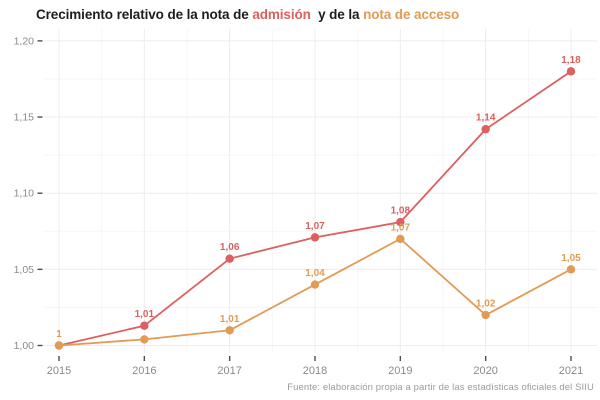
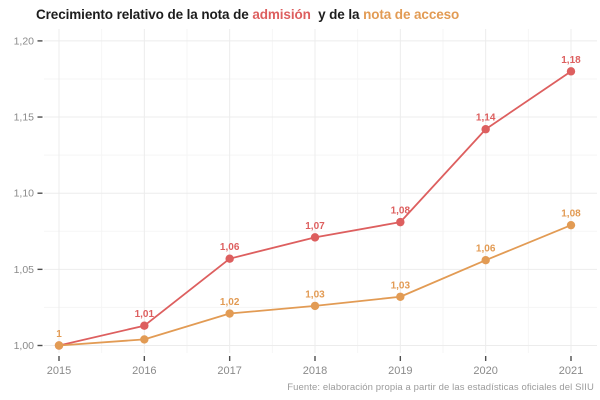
nota de acceso/2017: 1,01 -> 1,02
nota de acceso/2018: 1,04 -> 1,03
nota de acceso/2019: 1,07 -> 1,03
nota de acceso/2020: 1,02 -> 1,06
nota de acceso/2021: 1,05 -> 1,08
